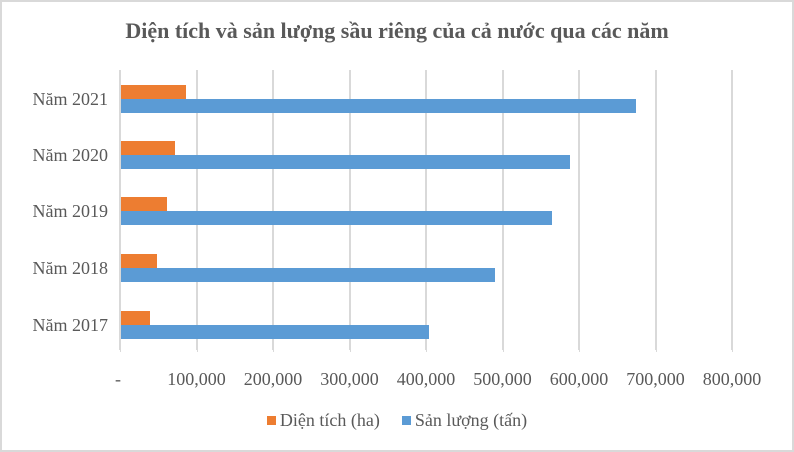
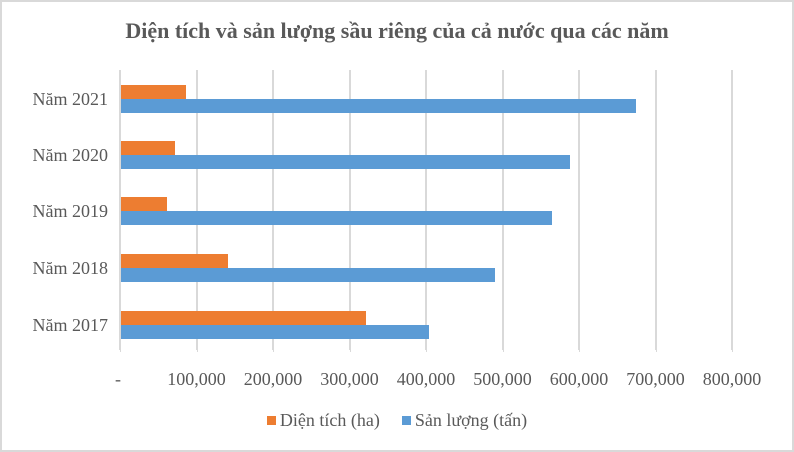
Diện tích (ha)/Năm 2018: 50000 -> 140000
Diện tích (ha)/Năm 2017: 40000 -> 320000
